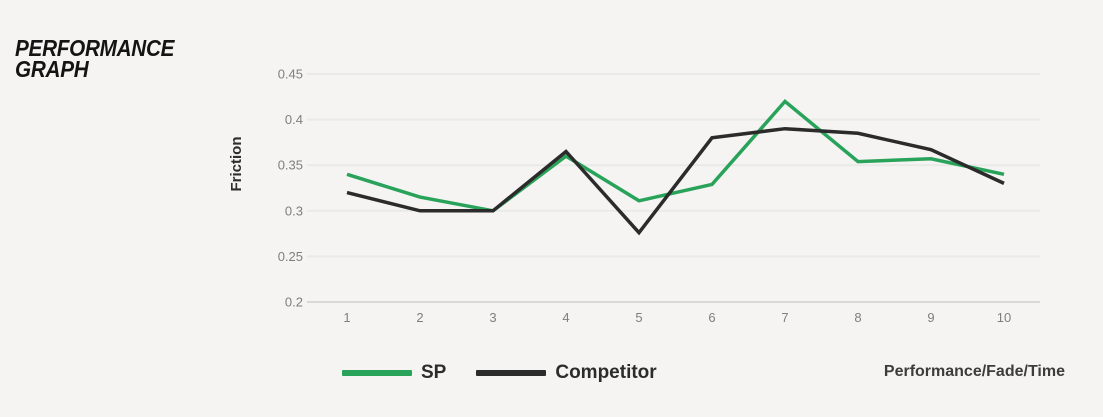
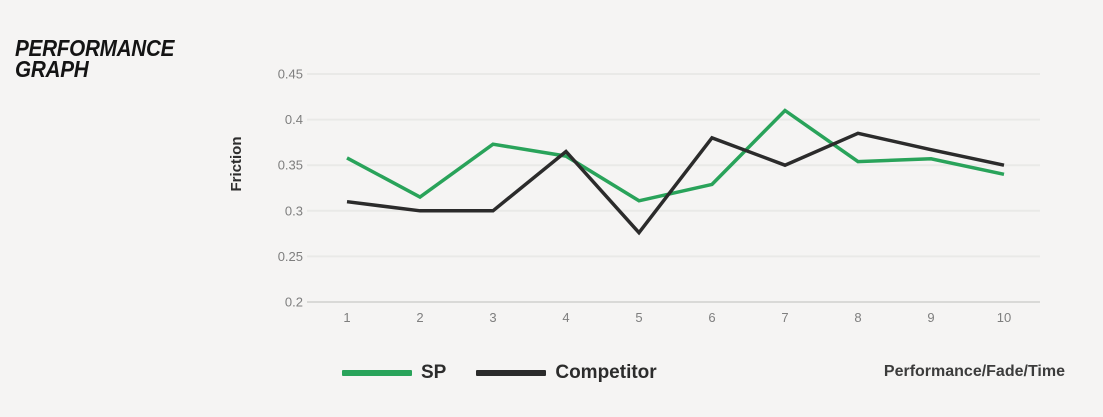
SP/1: 0.34 -> 0.36
Competitor/1: 0.32 -> 0.31
SP/3: 0.30 -> 0.37
SP/7: 0.42 -> 0.41
Competitor/7: 0.39 -> 0.35
Competitor/10: 0.33 -> 0.35
